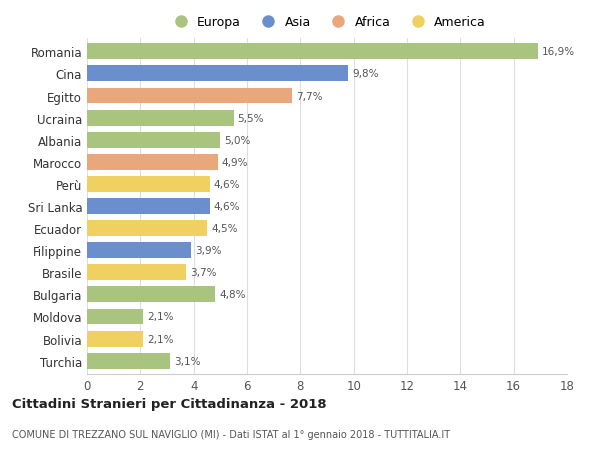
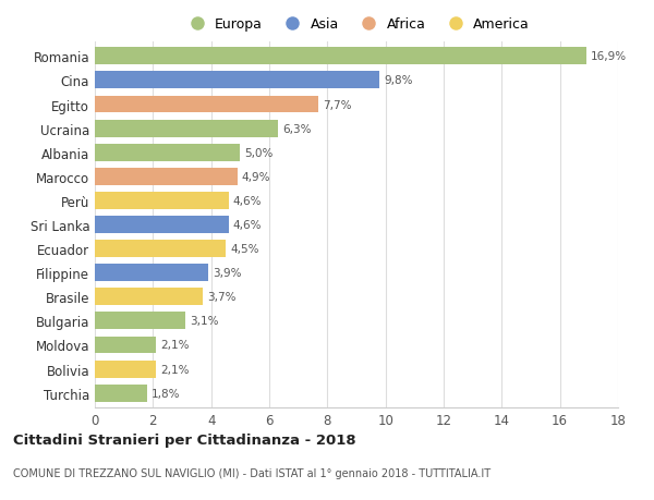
Ucraina: 5,5% -> 6,3%
Bulgaria: 4,8% -> 3,1%
Turchia: 3,1% -> 1,8%
